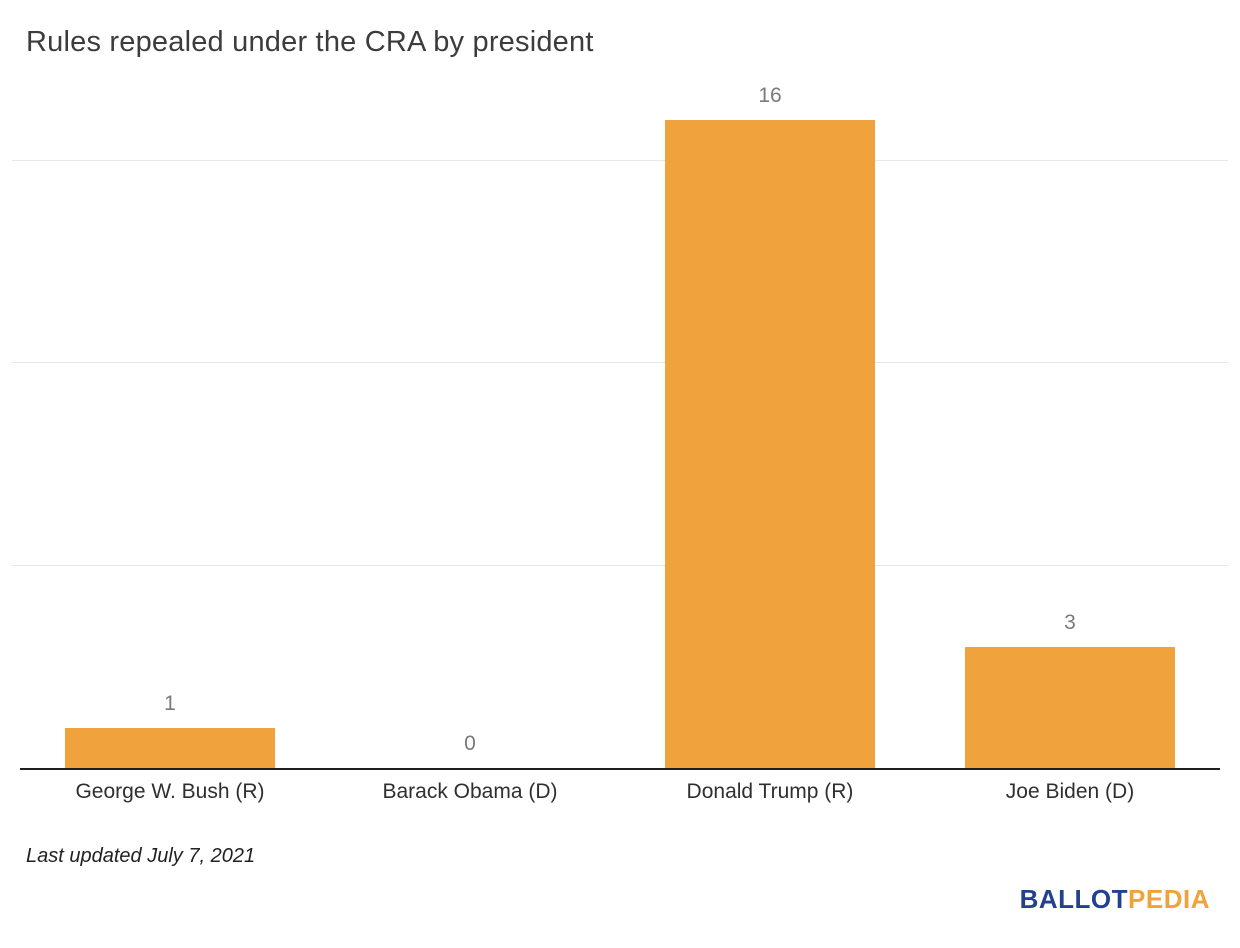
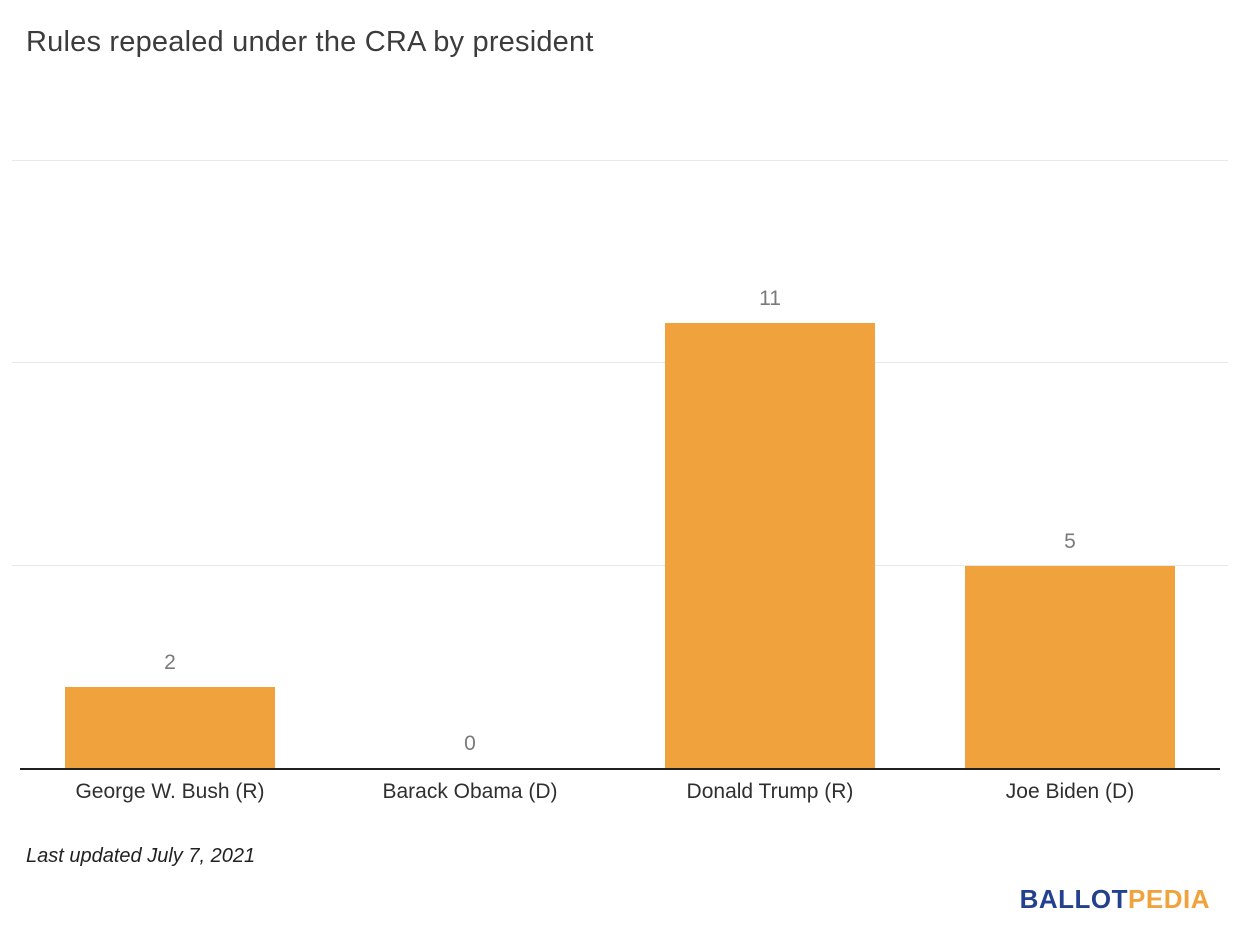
George W. Bush (R): 1 -> 2
Donald Trump (R): 16 -> 11
Joe Biden (D): 3 -> 5
